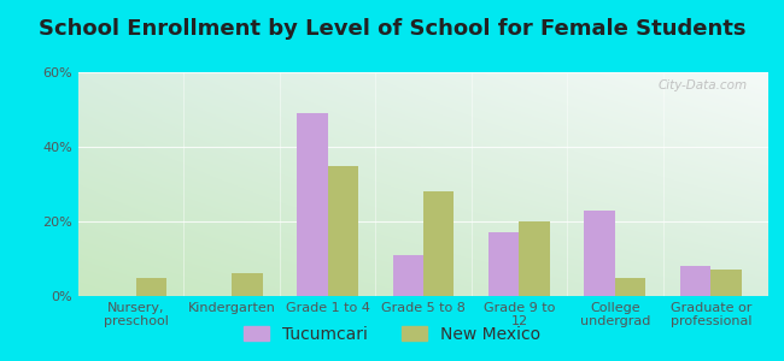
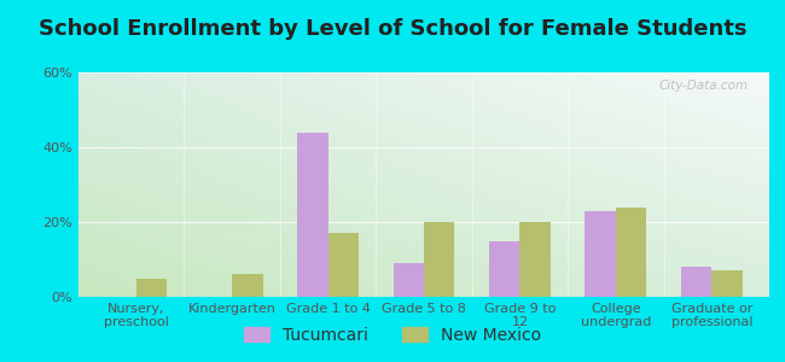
Tucumcari/Grade 1 to 4: 49% -> 44%
New Mexico/Grade 1 to 4: 35% -> 17%
Tucumcari/Grade 5 to 8: 11% -> 9%
New Mexico/Grade 5 to 8: 28% -> 20%
Tucumcari/Grade 9 to 12: 17% -> 15%
New Mexico/College undergrad: 5% -> 24%
